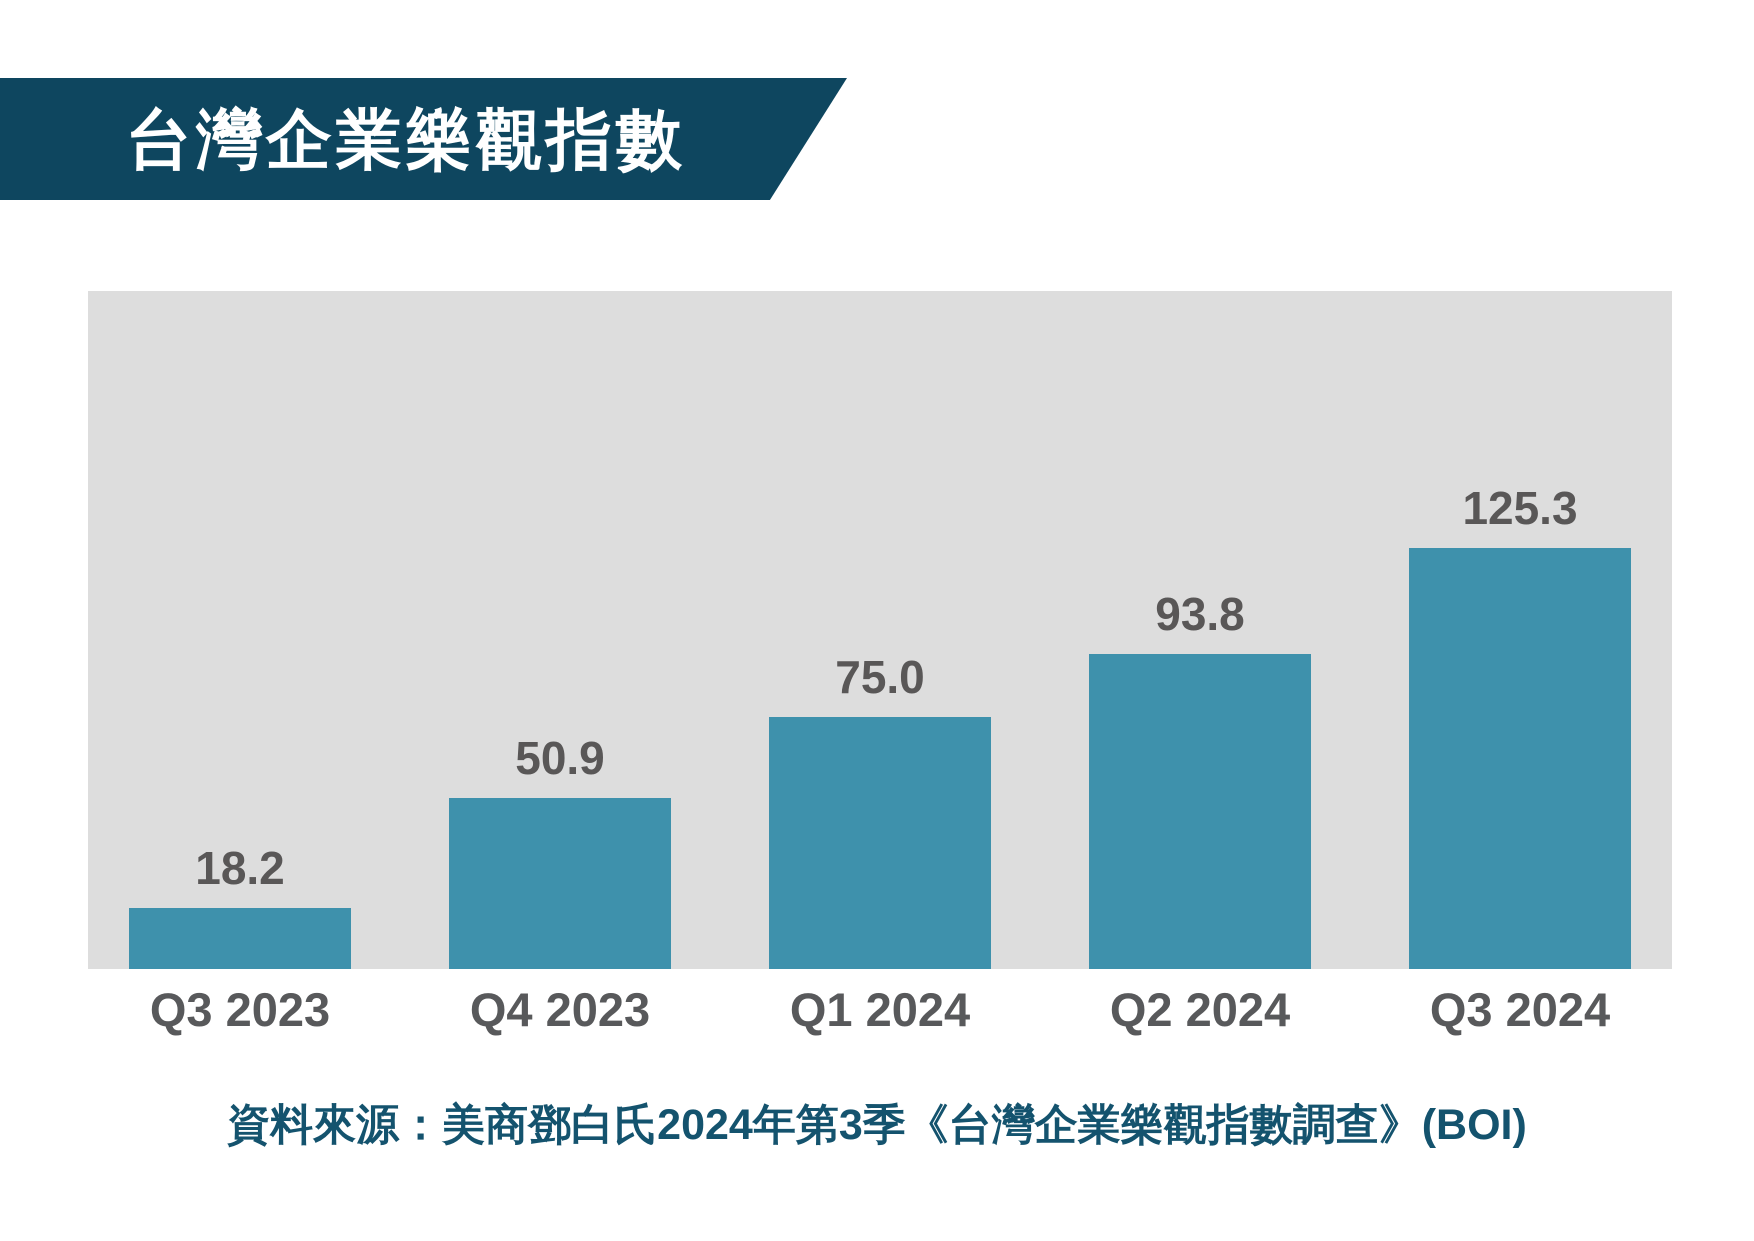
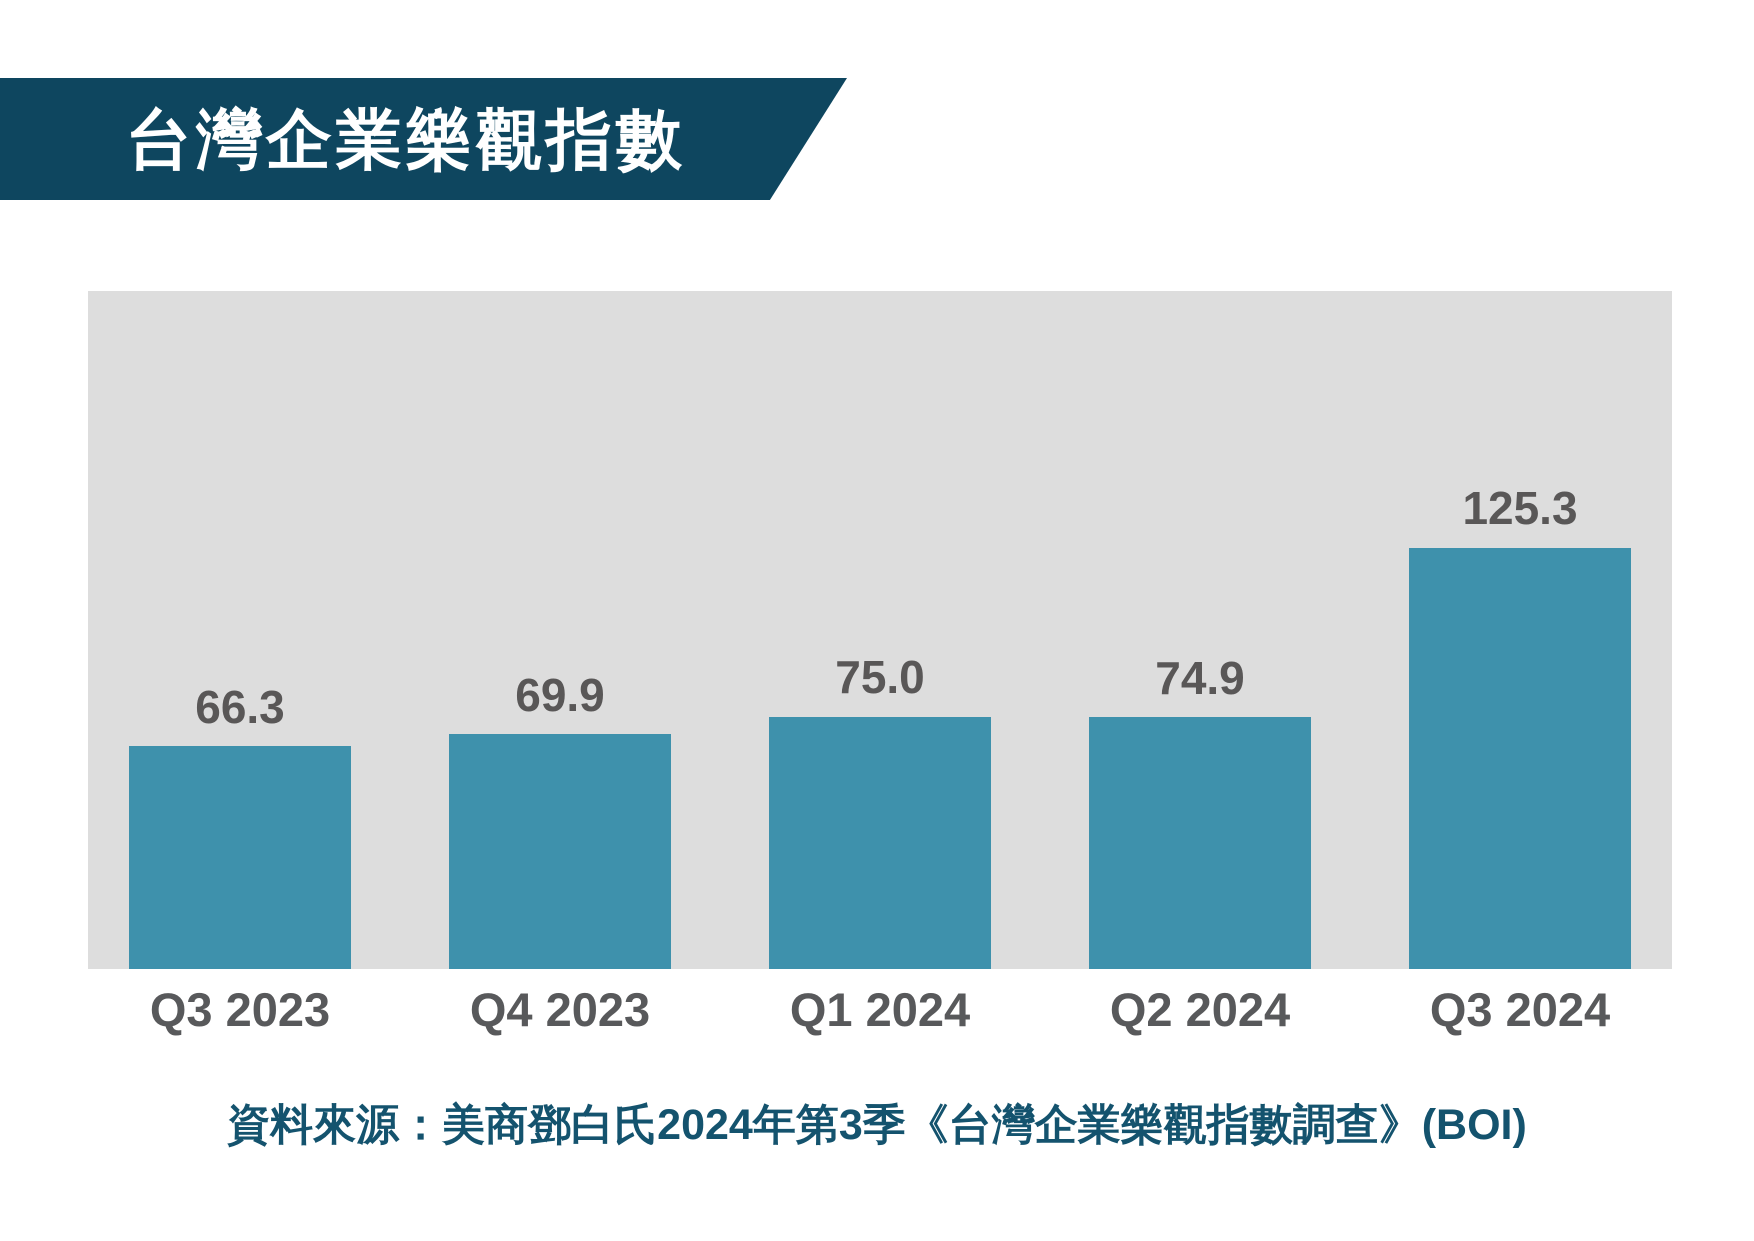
Q3 2023: 18.2 -> 66.3
Q4 2023: 50.9 -> 69.9
Q2 2024: 93.8 -> 74.9
